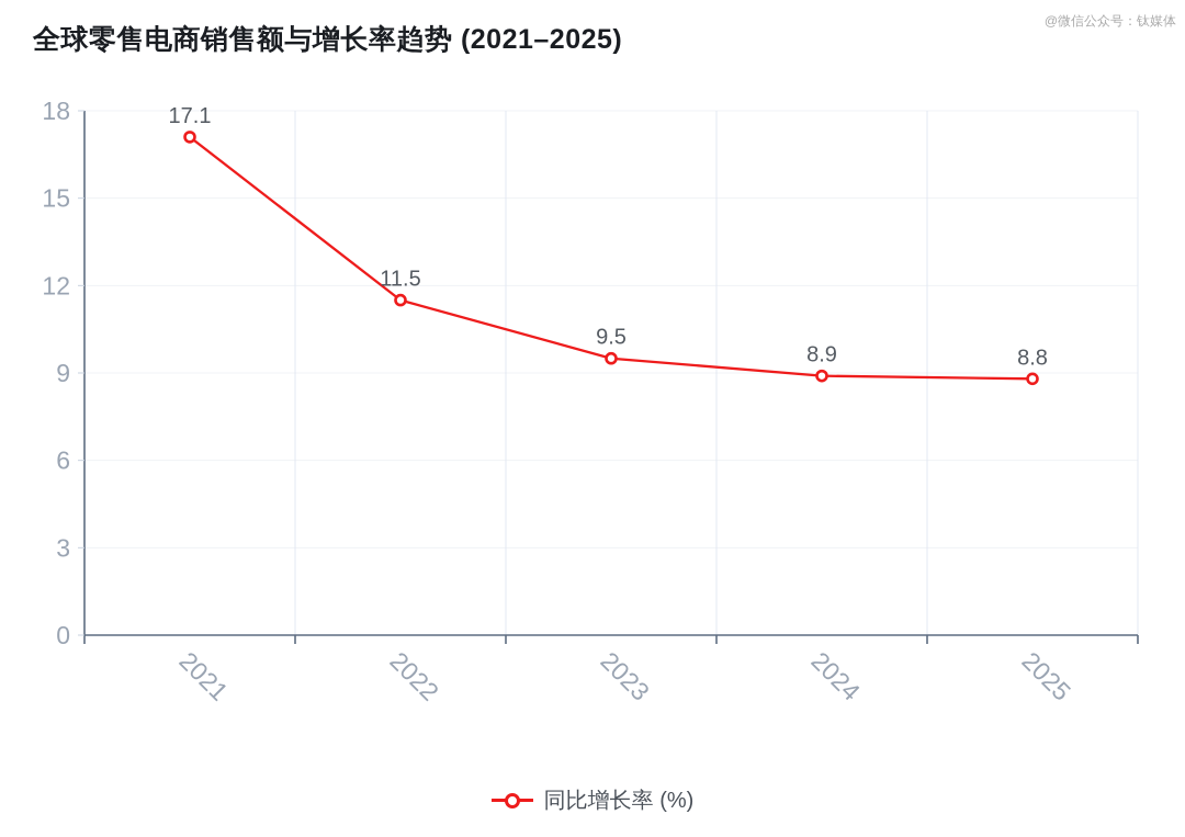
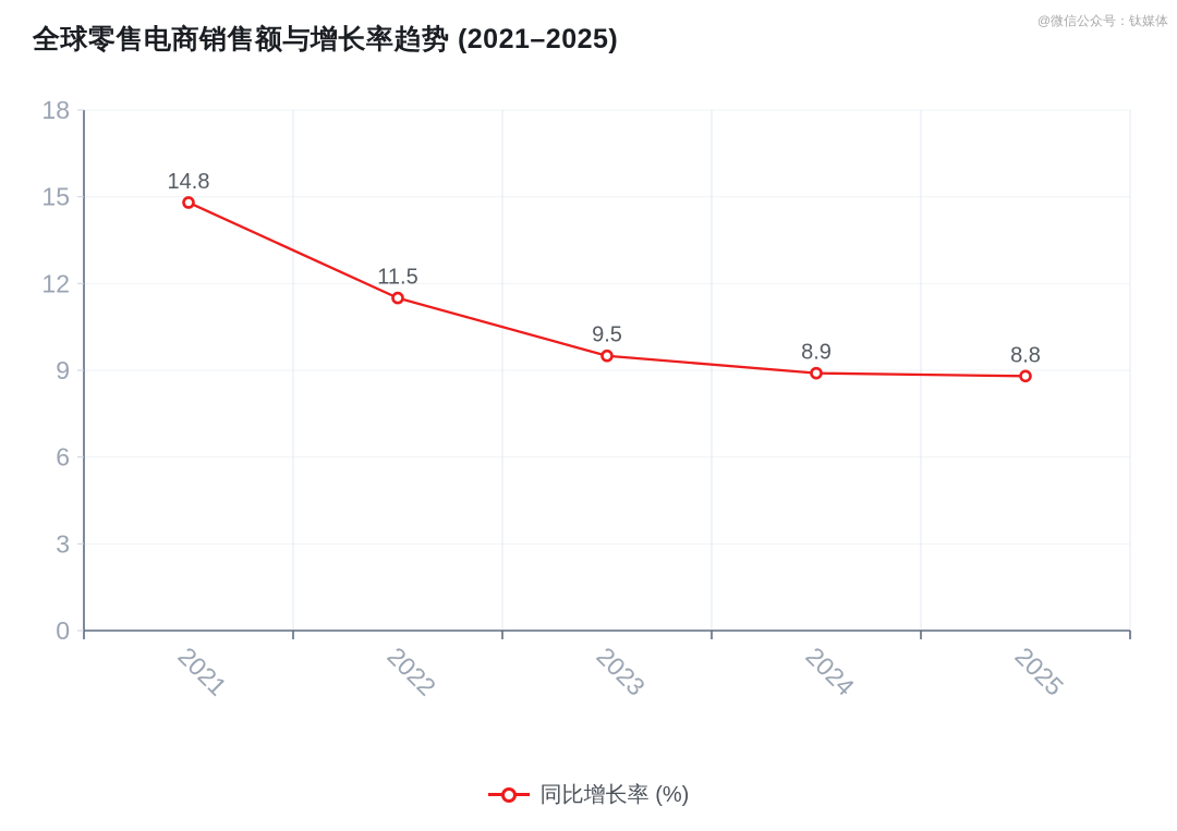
2021: 17.1 -> 14.8
